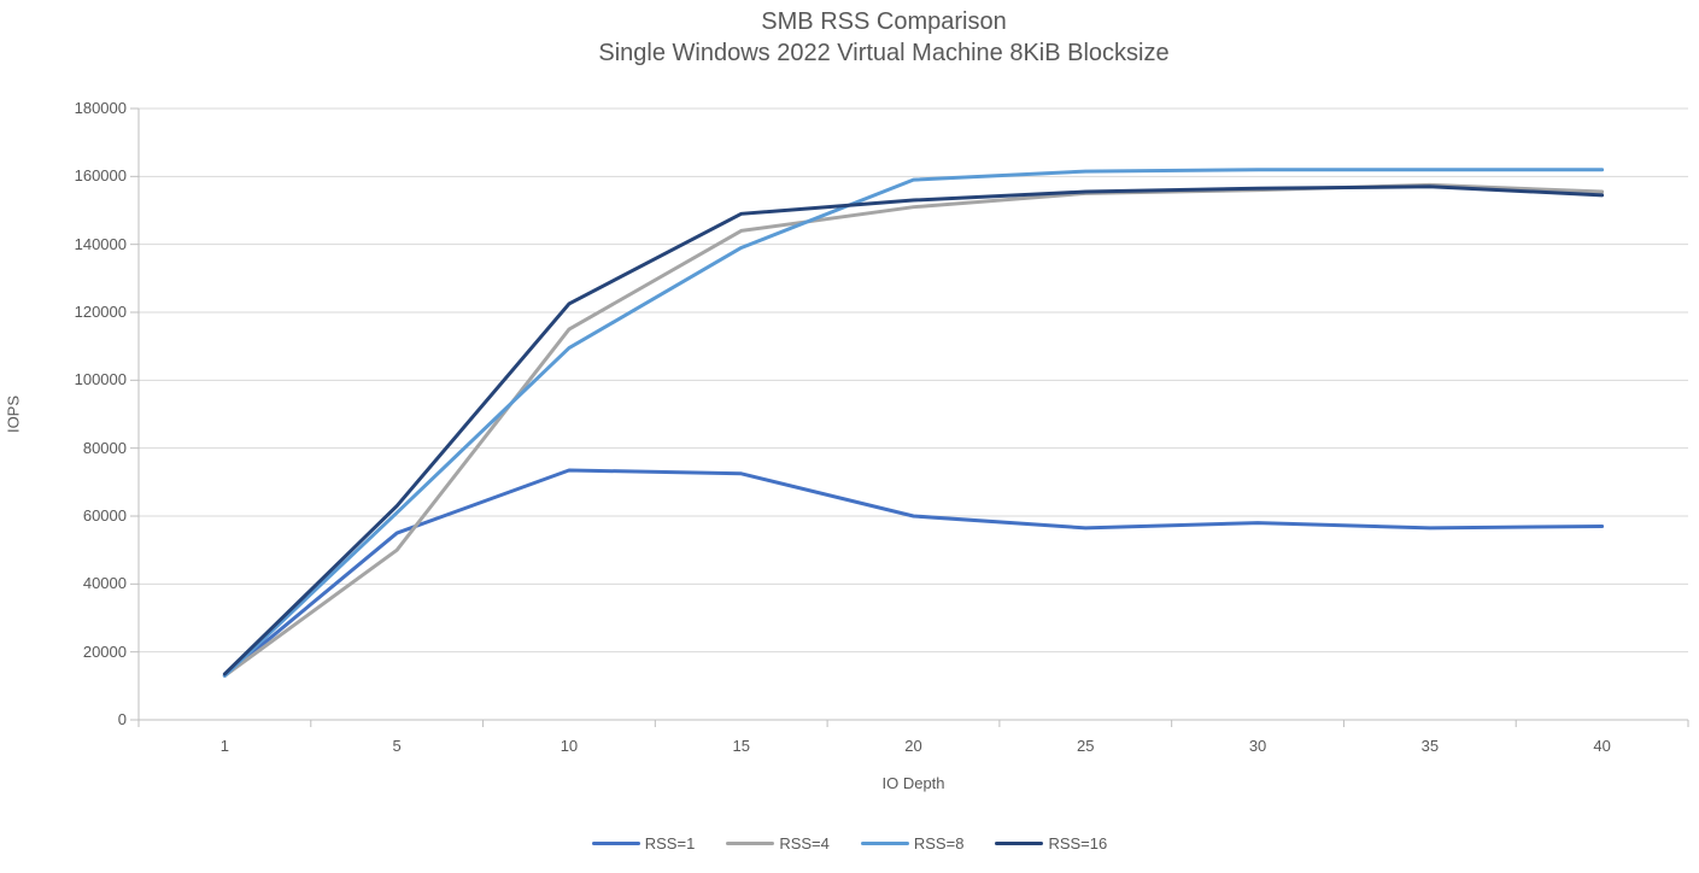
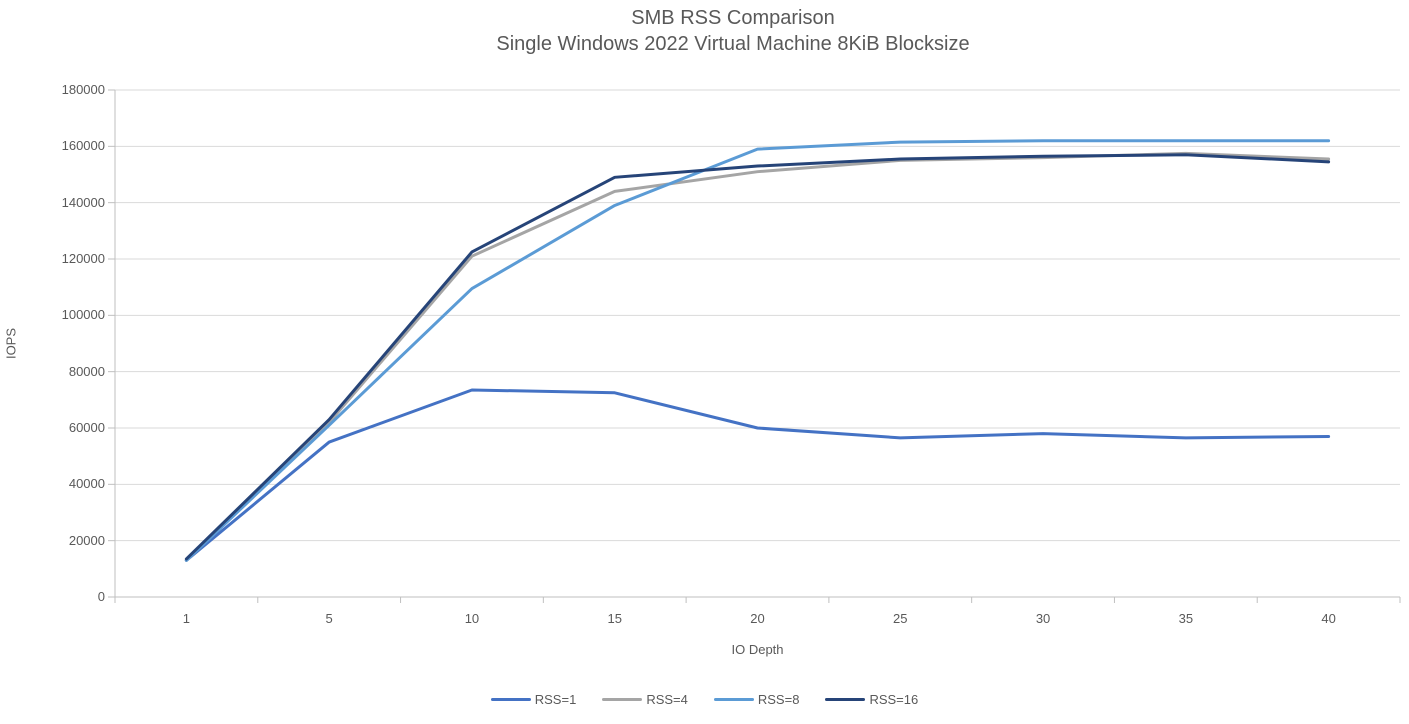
RSS=4/5: 50000 -> 62000
RSS=4/10: 115000 -> 121000
